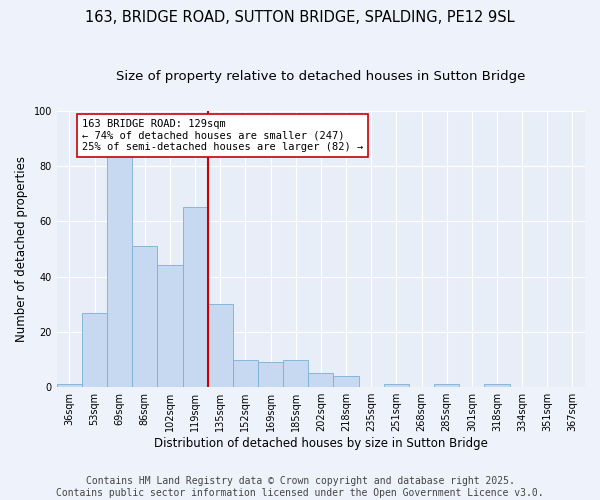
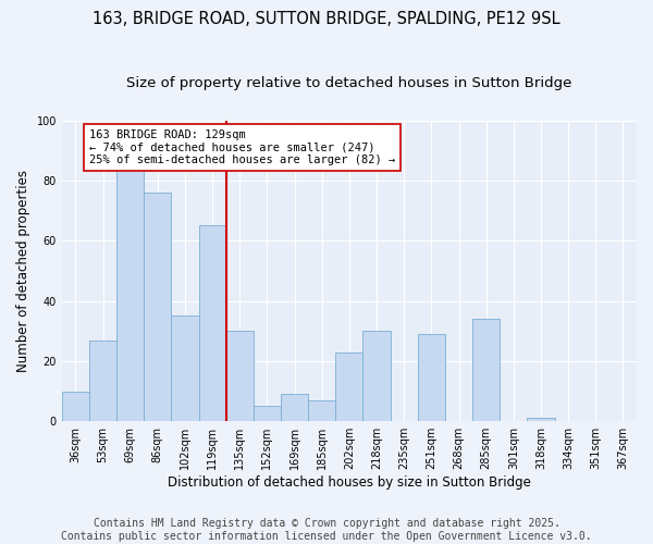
36sqm: 1 -> 10
86sqm: 51 -> 76
102sqm: 44 -> 35
152sqm: 10 -> 5
185sqm: 10 -> 7
202sqm: 5 -> 23
218sqm: 4 -> 30
251sqm: 1 -> 29
285sqm: 1 -> 34
